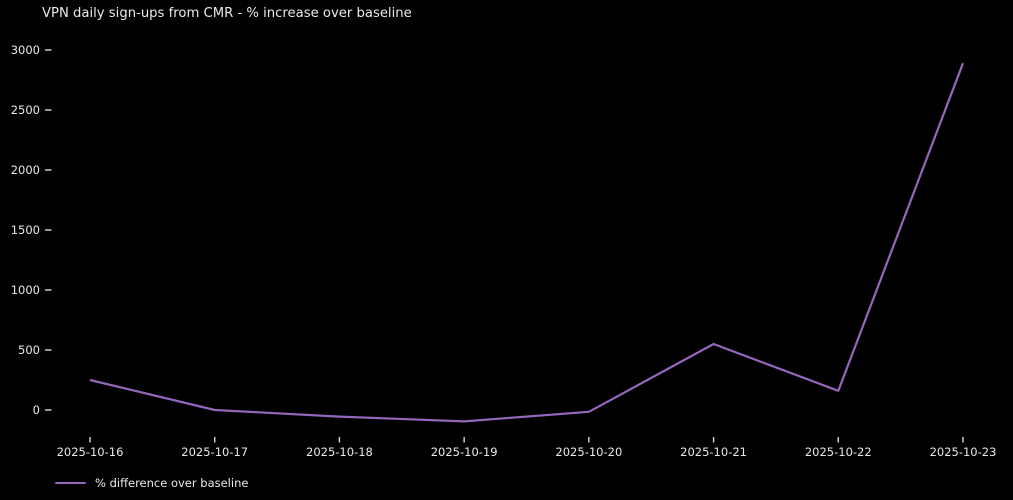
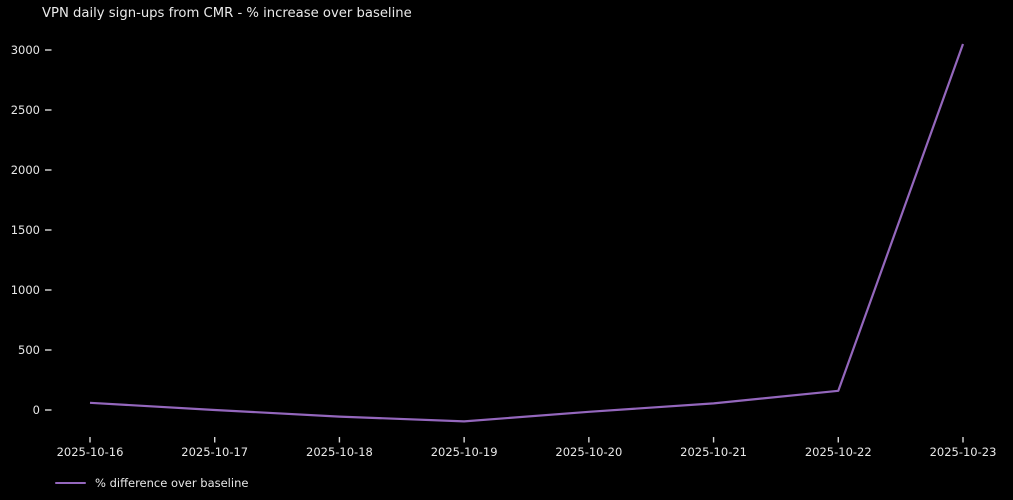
2025-10-16: 250 -> 60
2025-10-21: 550 -> 60
2025-10-23: 2890 -> 3050
